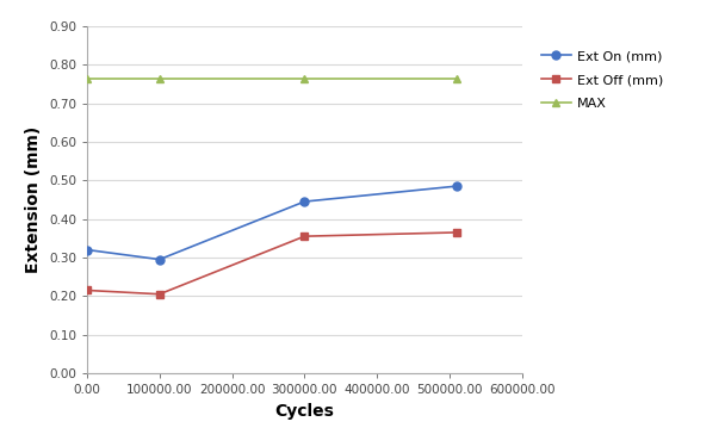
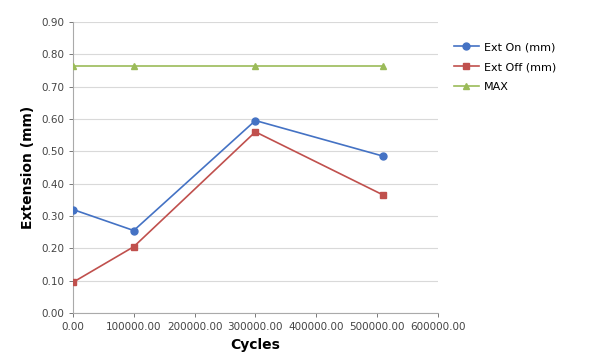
Ext Off (mm)/0.00: 0.215 -> 0.095
Ext On (mm)/100000.00: 0.295 -> 0.255
Ext On (mm)/300000.00: 0.445 -> 0.595
Ext Off (mm)/300000.00: 0.355 -> 0.560
